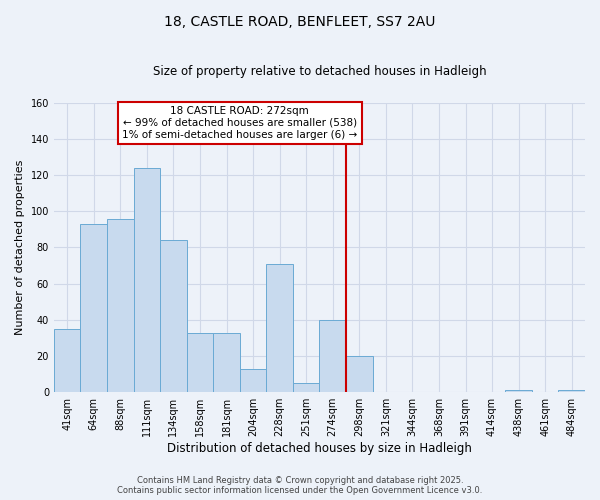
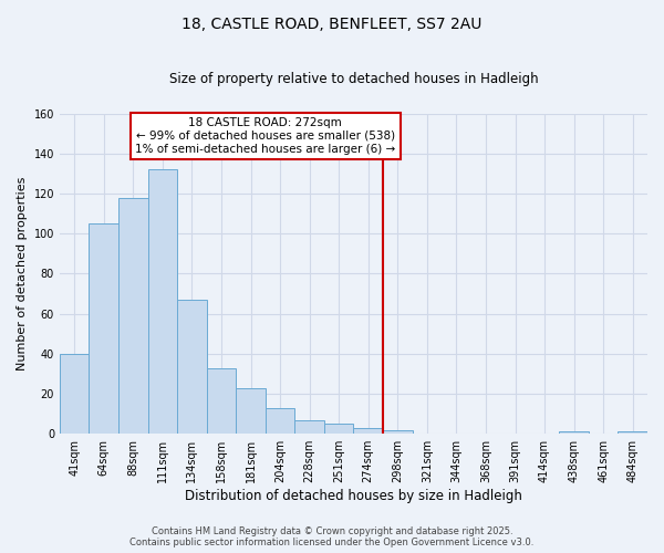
41sqm: 35 -> 40
64sqm: 93 -> 105
88sqm: 96 -> 118
111sqm: 124 -> 132
134sqm: 84 -> 67
181sqm: 33 -> 23
228sqm: 71 -> 7
274sqm: 40 -> 3
298sqm: 20 -> 2
